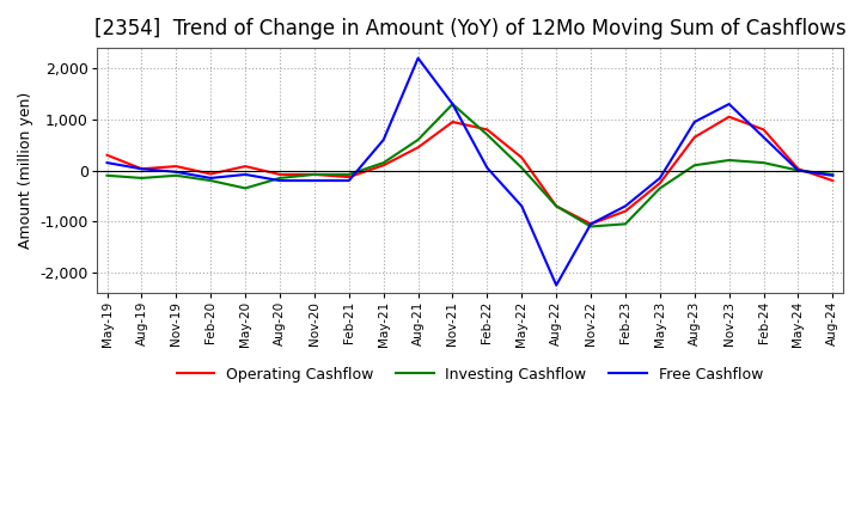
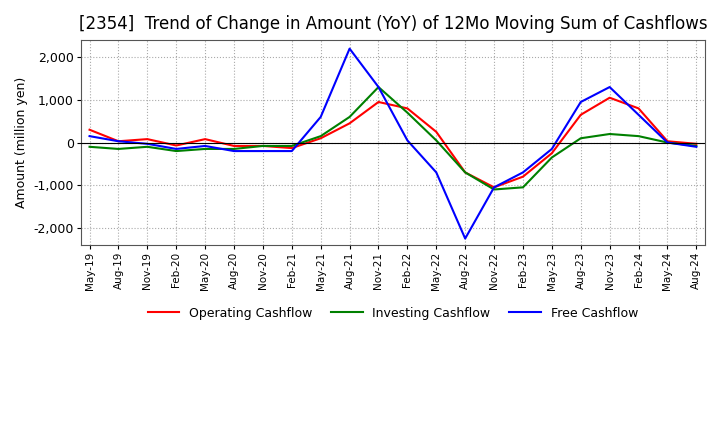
Investing Cashflow/May-20: -350 -> -150
Operating Cashflow/Aug-24: -200 -> -30
